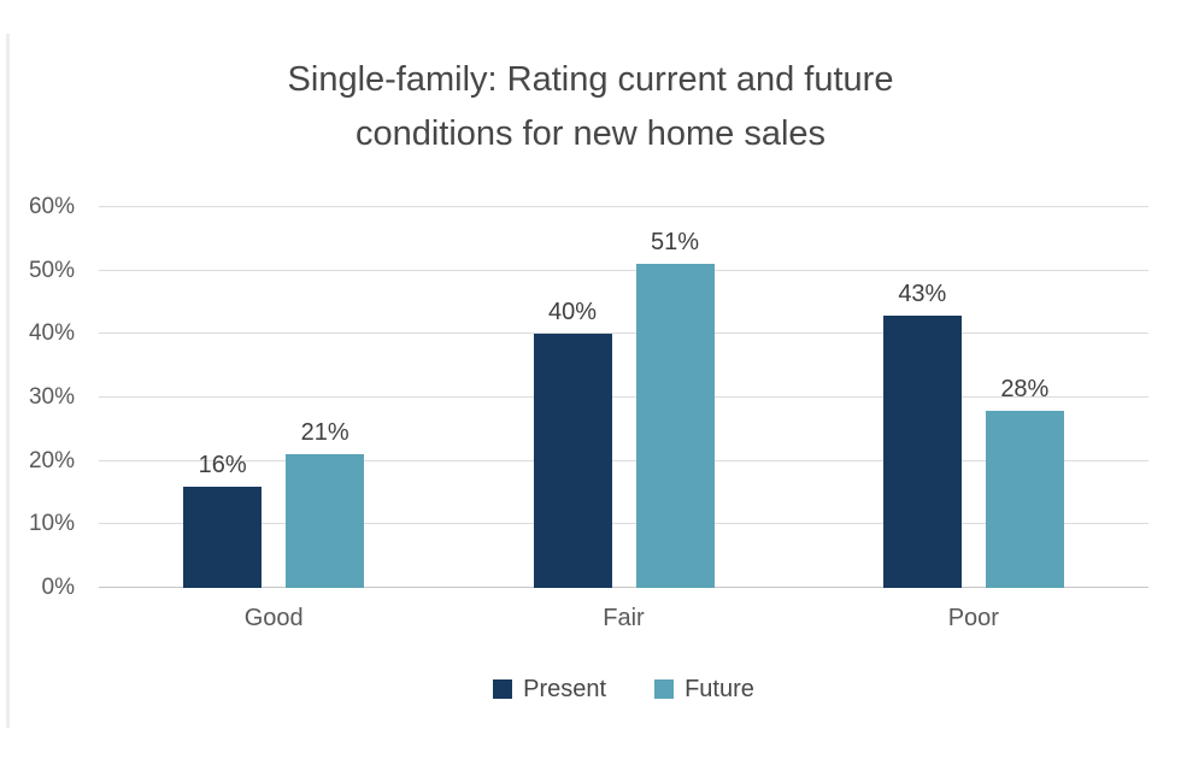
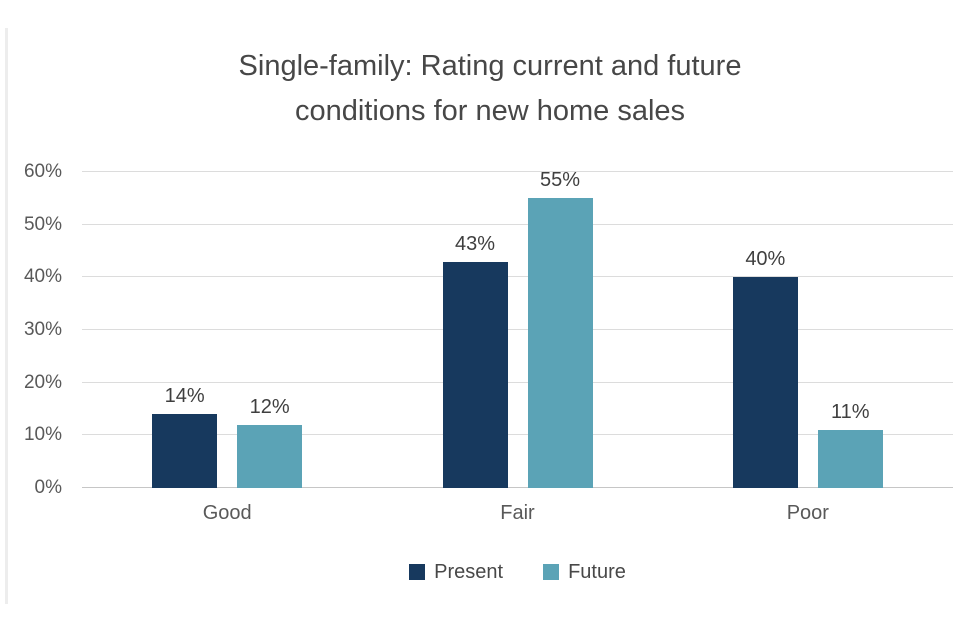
Present/Good: 16% -> 14%
Future/Good: 21% -> 12%
Present/Fair: 40% -> 43%
Future/Fair: 51% -> 55%
Present/Poor: 43% -> 40%
Future/Poor: 28% -> 11%
